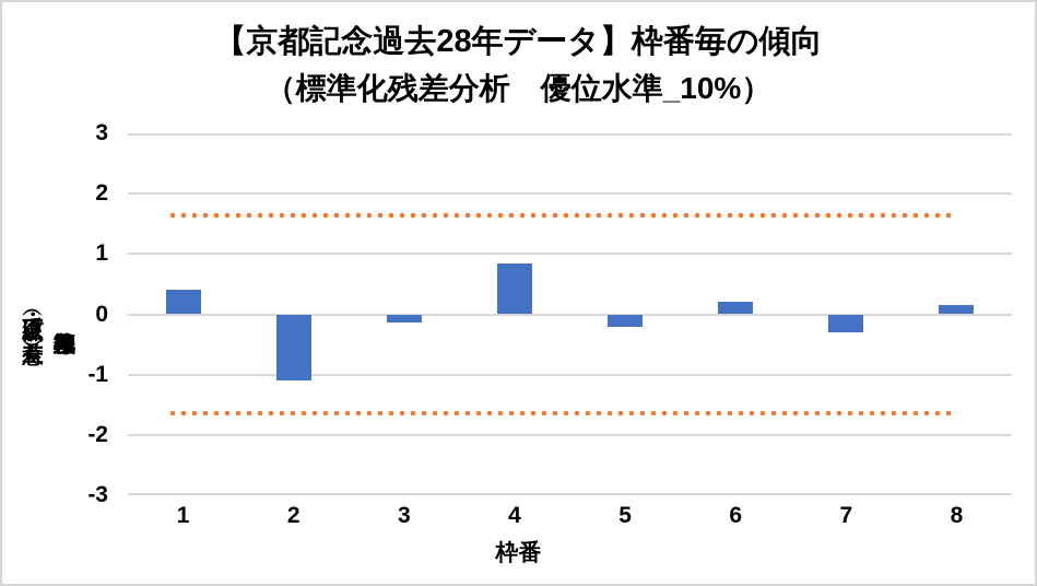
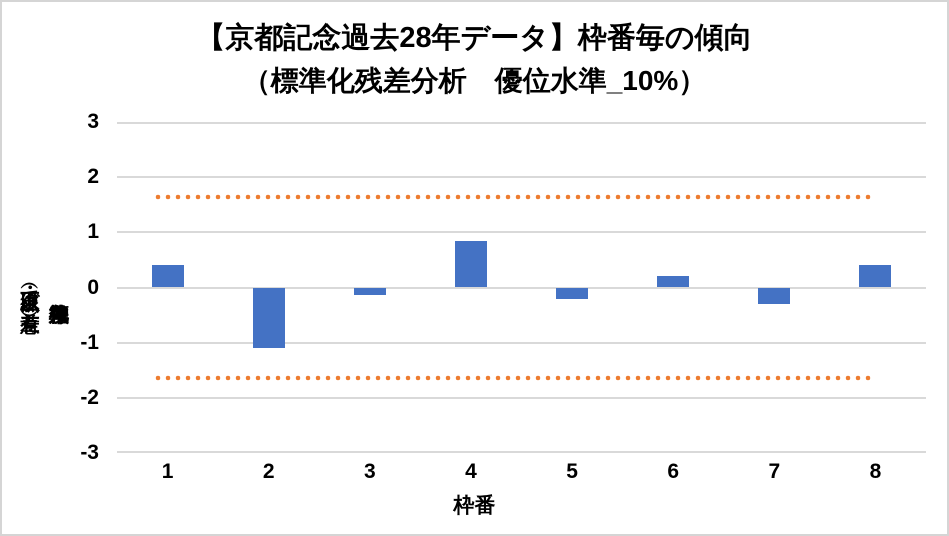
8: 0.1 -> 0.4
